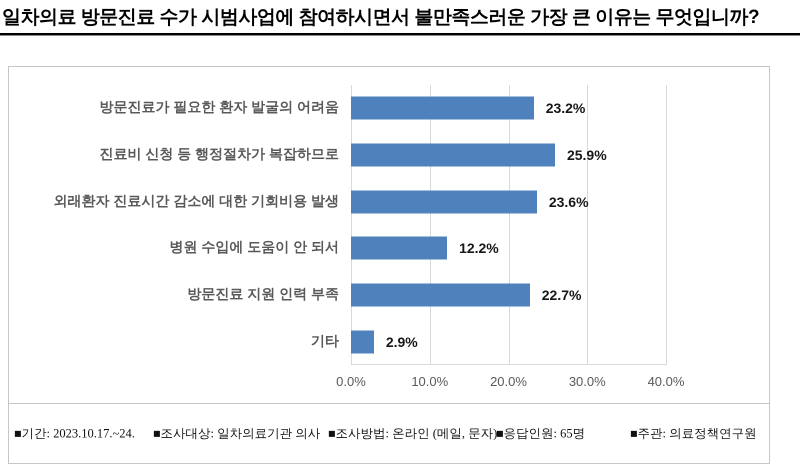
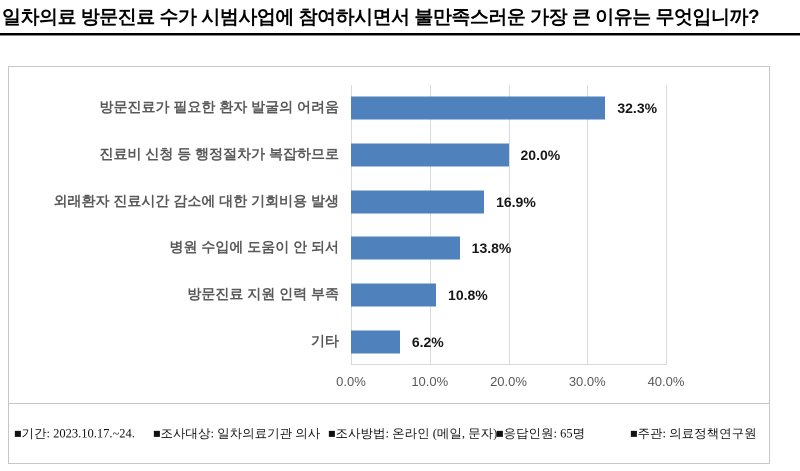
방문진료가 필요한 환자 발굴의 어려움: 23.2% -> 32.3%
진료비 신청 등 행정절차가 복잡하므로: 25.9% -> 20.0%
외래환자 진료시간 감소에 대한 기회비용 발생: 23.6% -> 16.9%
병원 수입에 도움이 안 되서: 12.2% -> 13.8%
방문진료 지원 인력 부족: 22.7% -> 10.8%
기타: 2.9% -> 6.2%
